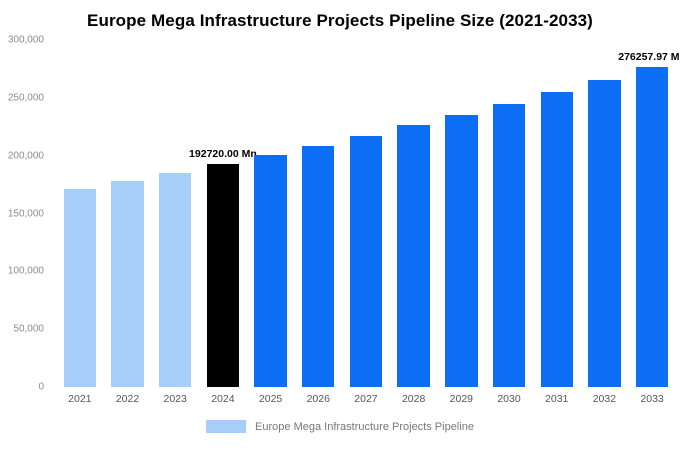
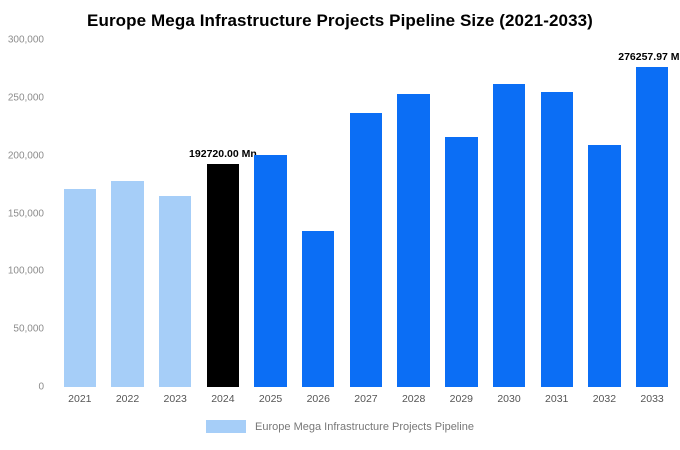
2023: 185000 -> 165000
2026: 209000 -> 135000
2027: 217000 -> 237000
2028: 226000 -> 253000
2029: 235000 -> 216000
2030: 245000 -> 262000
2032: 265000 -> 209000
